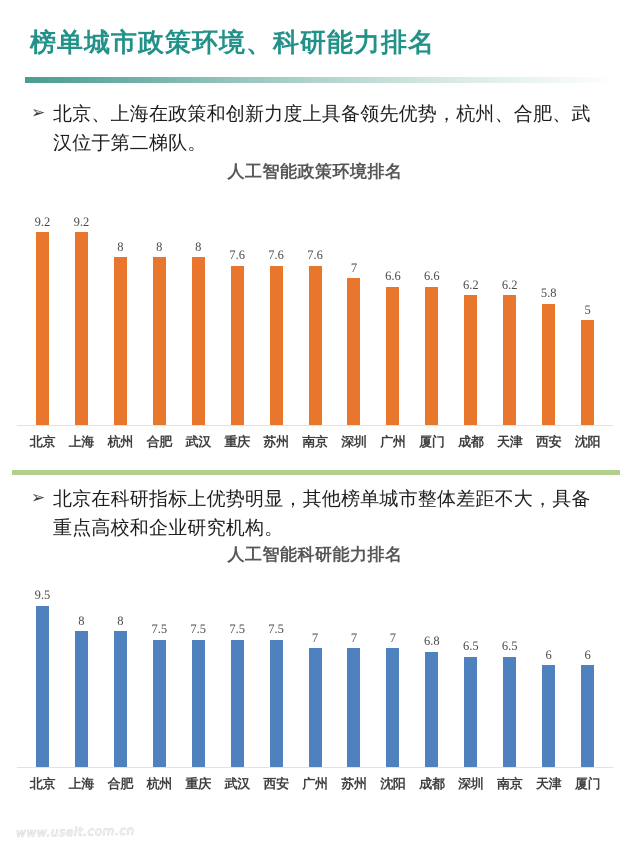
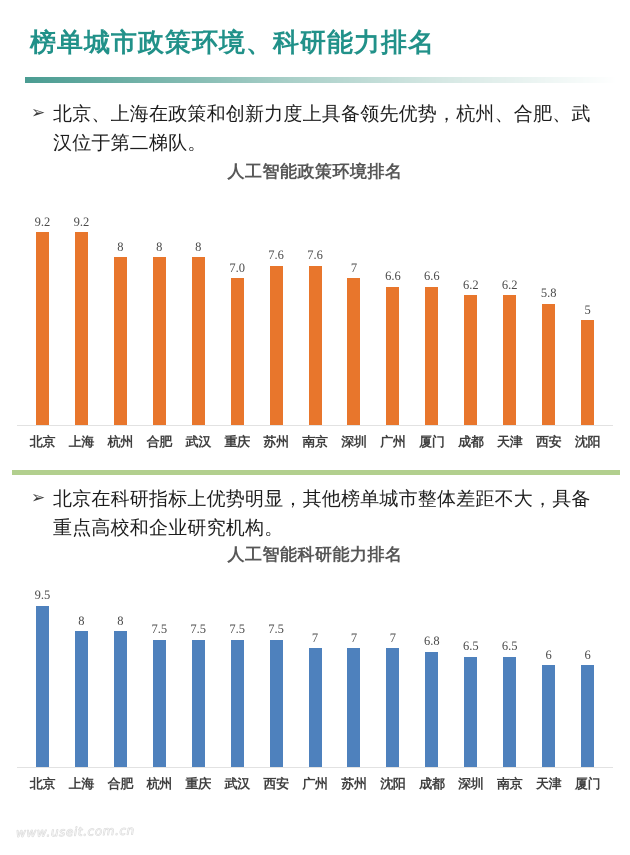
人工智能政策环境排名/重庆: 7.6 -> 7.0
